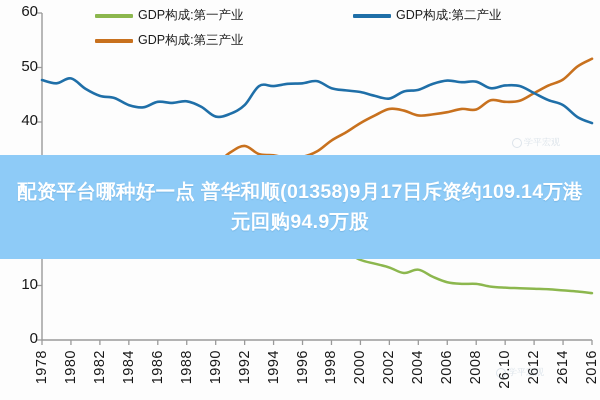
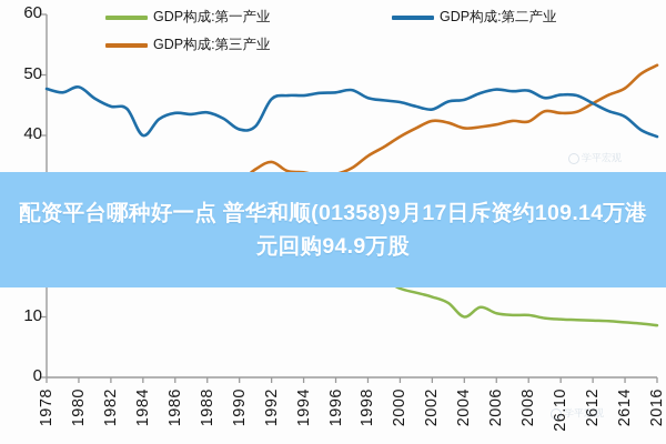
GDP构成:第二产业/1984: 43 -> 40
GDP构成:第一产业/1986: 27 -> 29
GDP构成:第二产业/1992: 43 -> 46
GDP构成:第一产业/2004: 13 -> 10
